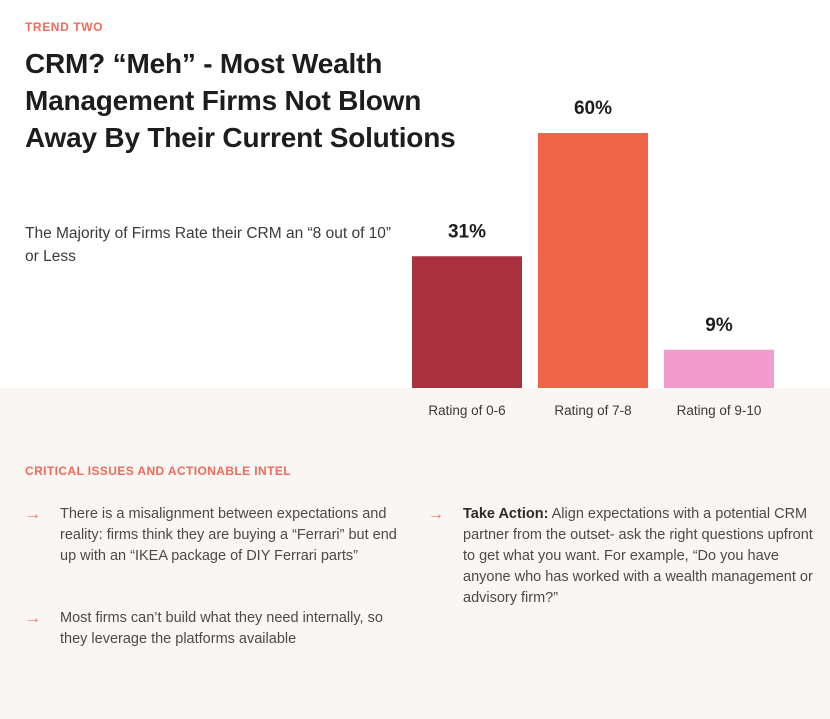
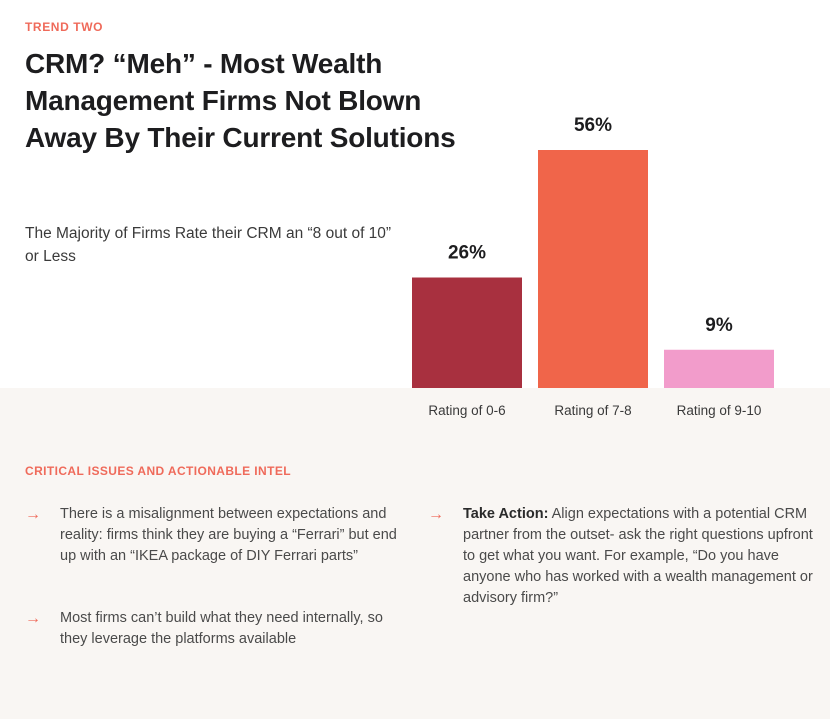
Rating of 0-6: 31% -> 26%
Rating of 7-8: 60% -> 56%
